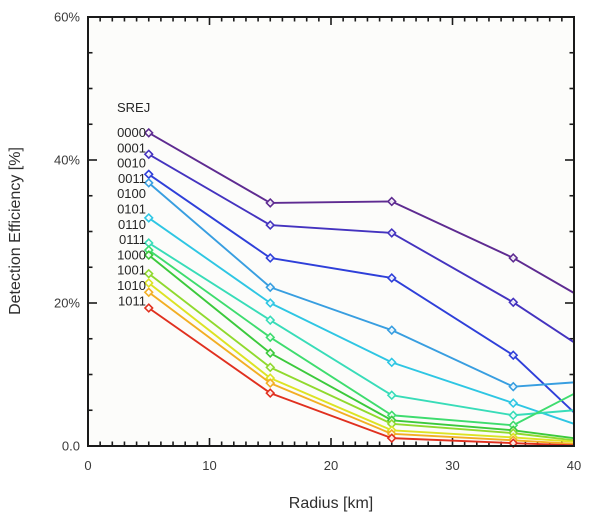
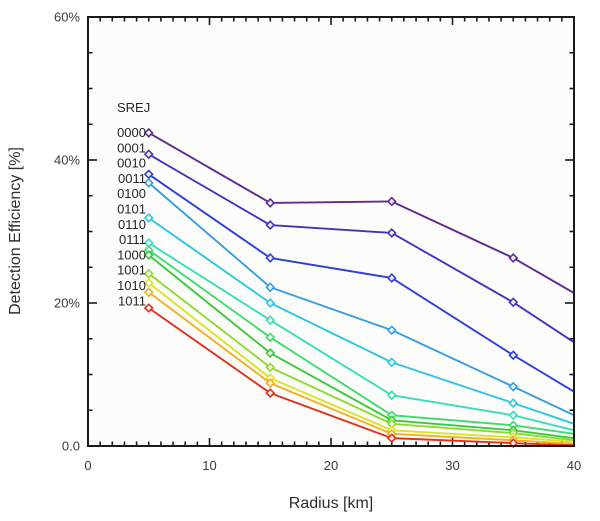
0010/40: 4.7 -> 7.6
0011/40: 8.9 -> 4.3
0101/40: 5.0 -> 2.2
0110/40: 7.3 -> 1.7
